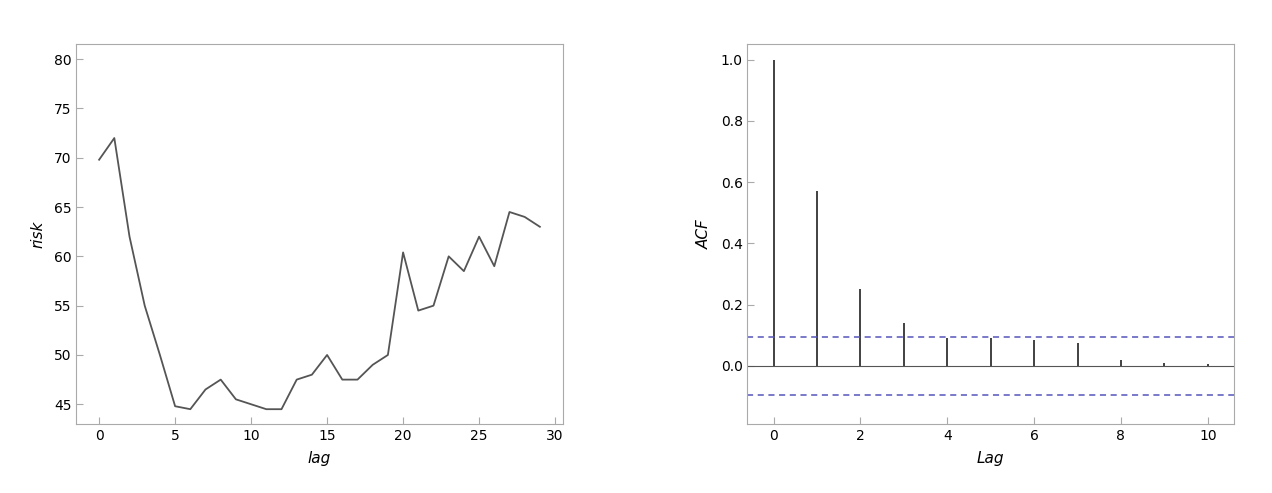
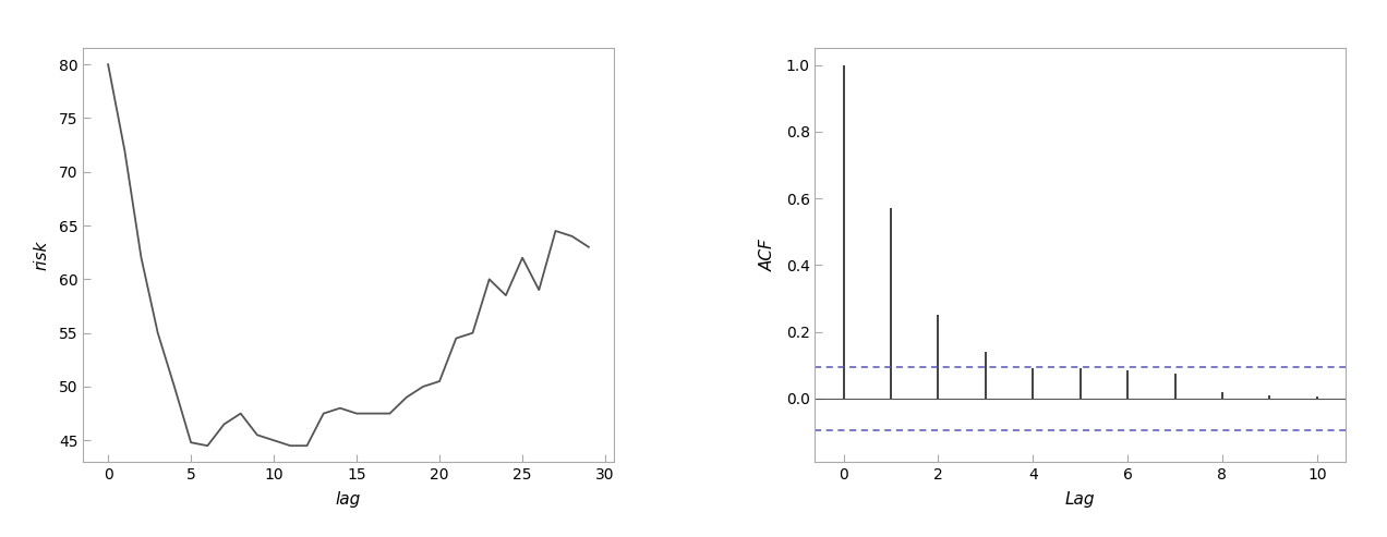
0: 69.8 -> 80.0
15: 50.0 -> 47.5
20: 60.4 -> 50.5
